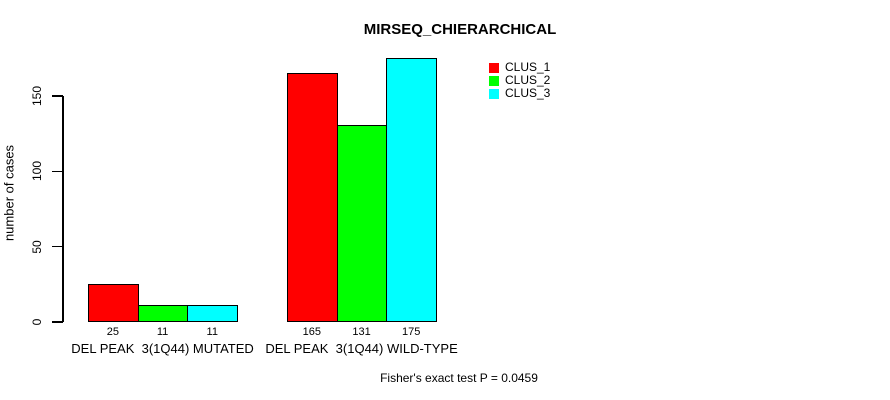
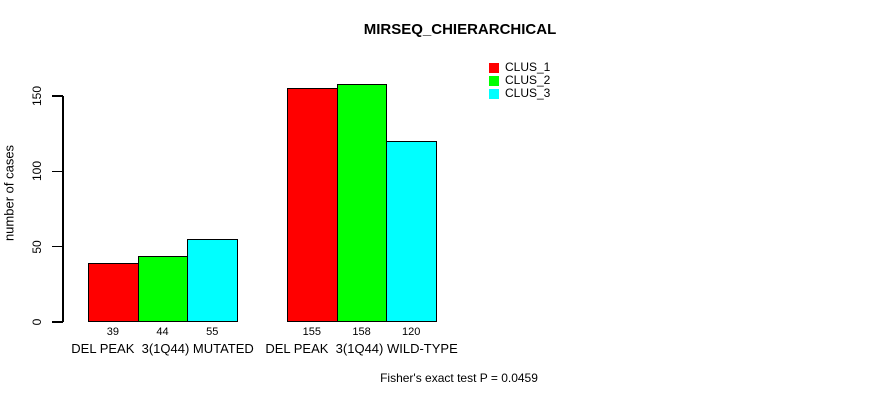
CLUS_1/DEL PEAK 3(1Q44) MUTATED: 25 -> 39
CLUS_2/DEL PEAK 3(1Q44) MUTATED: 11 -> 44
CLUS_3/DEL PEAK 3(1Q44) MUTATED: 11 -> 55
CLUS_1/DEL PEAK 3(1Q44) WILD-TYPE: 165 -> 155
CLUS_2/DEL PEAK 3(1Q44) WILD-TYPE: 131 -> 158
CLUS_3/DEL PEAK 3(1Q44) WILD-TYPE: 175 -> 120
